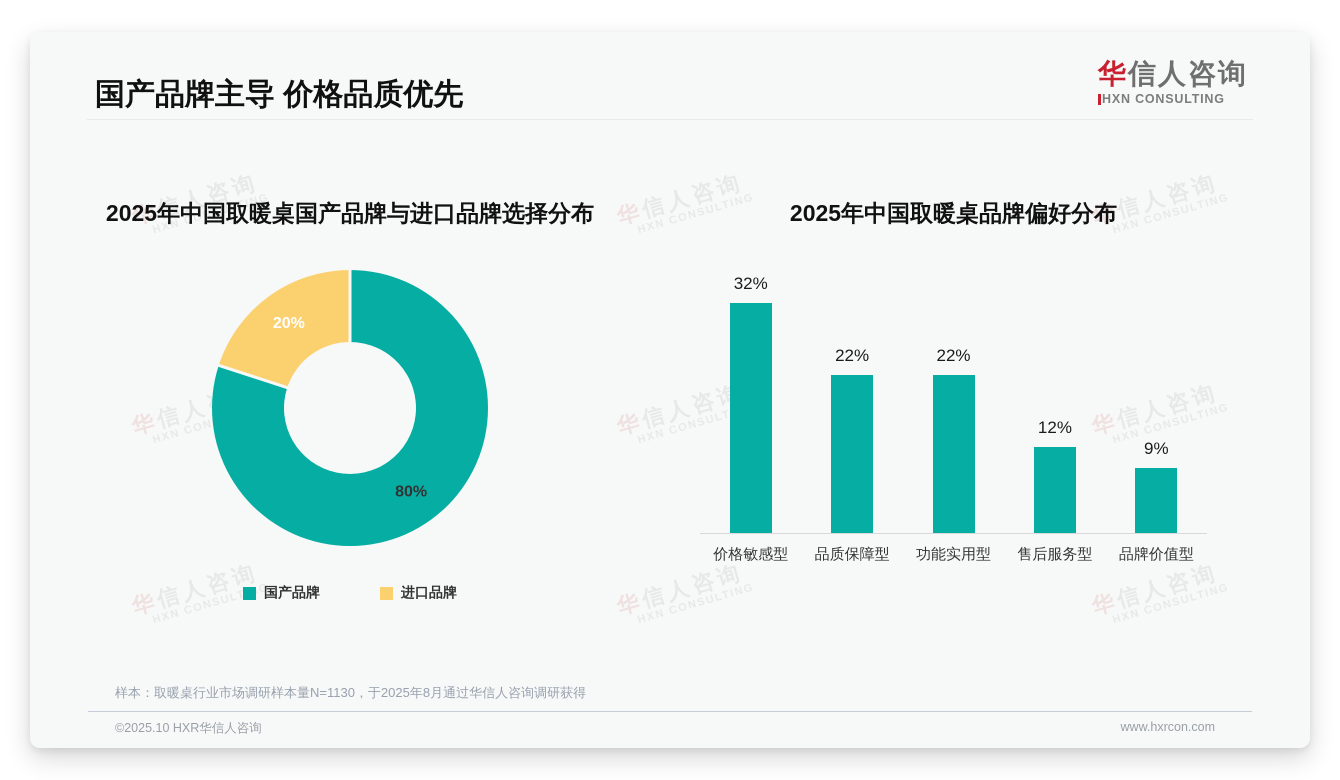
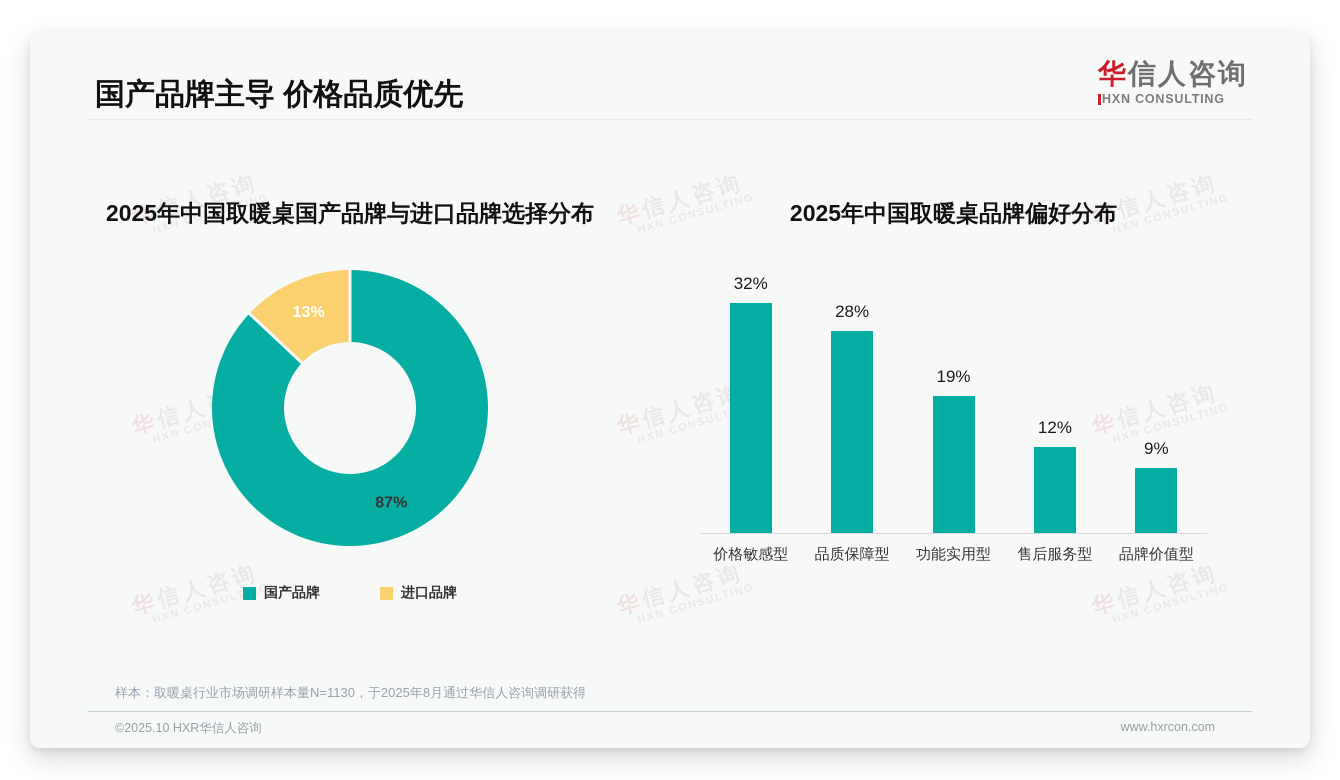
2025年中国取暖桌国产品牌与进口品牌选择分布/国产品牌: 80% -> 87%
2025年中国取暖桌国产品牌与进口品牌选择分布/进口品牌: 20% -> 13%
2025年中国取暖桌品牌偏好分布/品质保障型: 22% -> 28%
2025年中国取暖桌品牌偏好分布/功能实用型: 22% -> 19%
